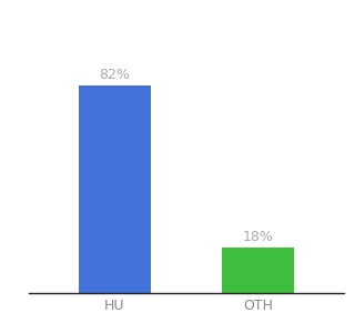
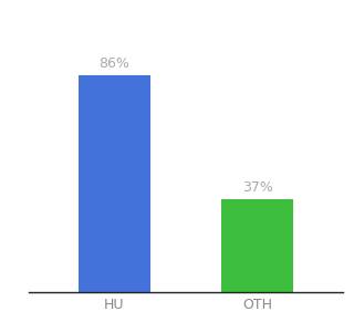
HU: 82% -> 86%
OTH: 18% -> 37%
